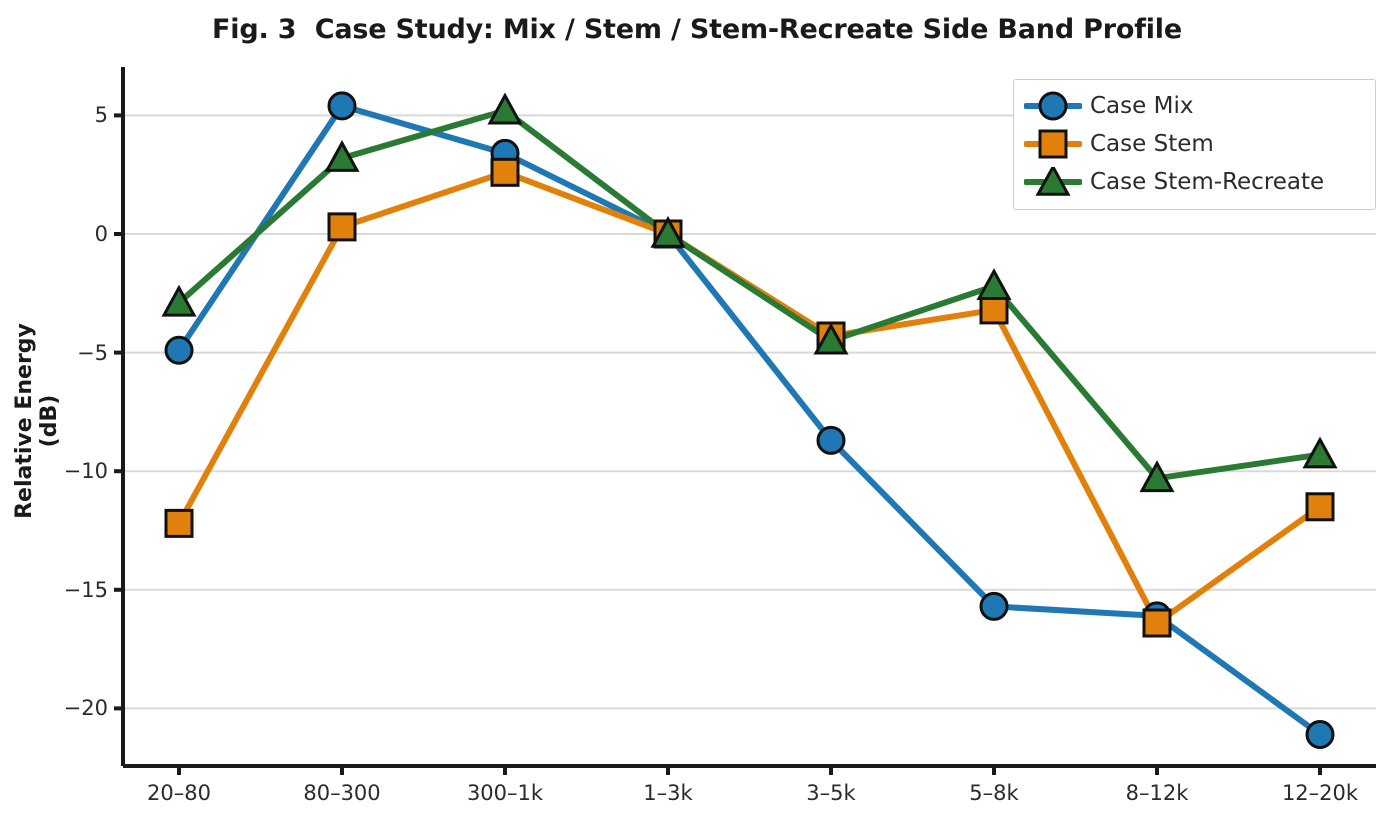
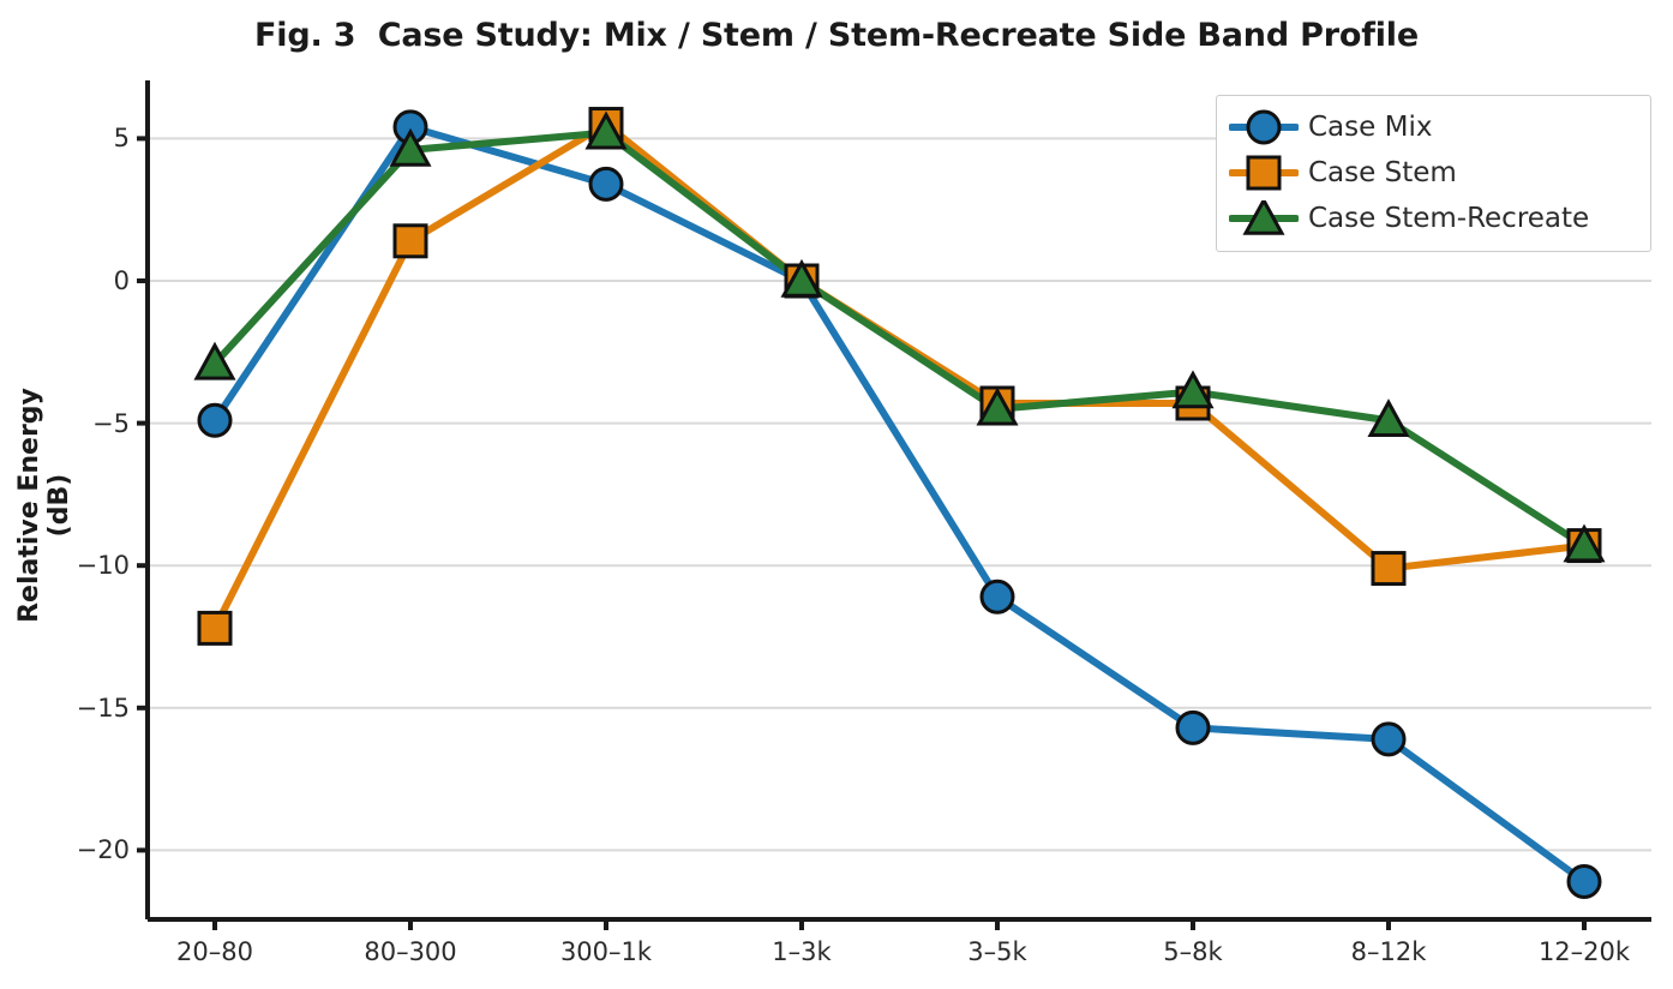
Case Stem/80–300: 0.3 -> 1.4
Case Stem-Recreate/80–300: 3.2 -> 4.6
Case Stem/300–1k: 2.6 -> 5.5
Case Mix/3–5k: -8.7 -> -11.1
Case Stem/5–8k: -3.2 -> -4.3
Case Stem-Recreate/5–8k: -2.2 -> -3.9
Case Stem/8–12k: -16.4 -> -10.1
Case Stem-Recreate/8–12k: -10.3 -> -4.9
Case Stem/12–20k: -11.5 -> -9.3
